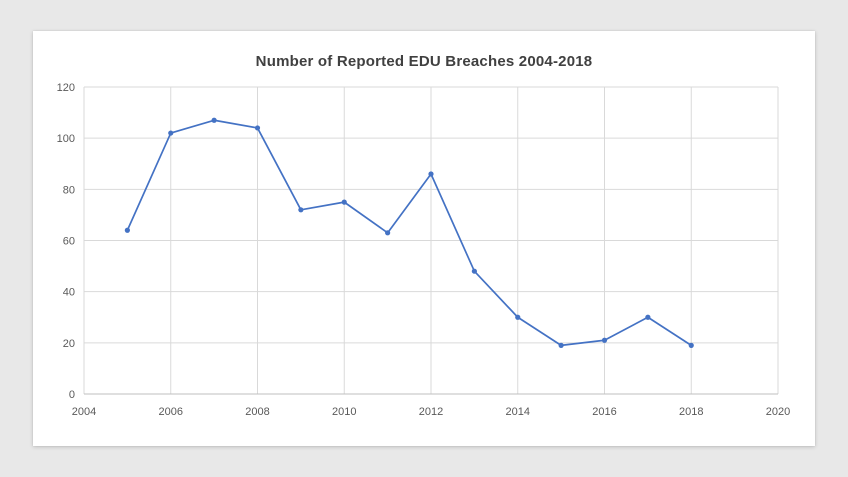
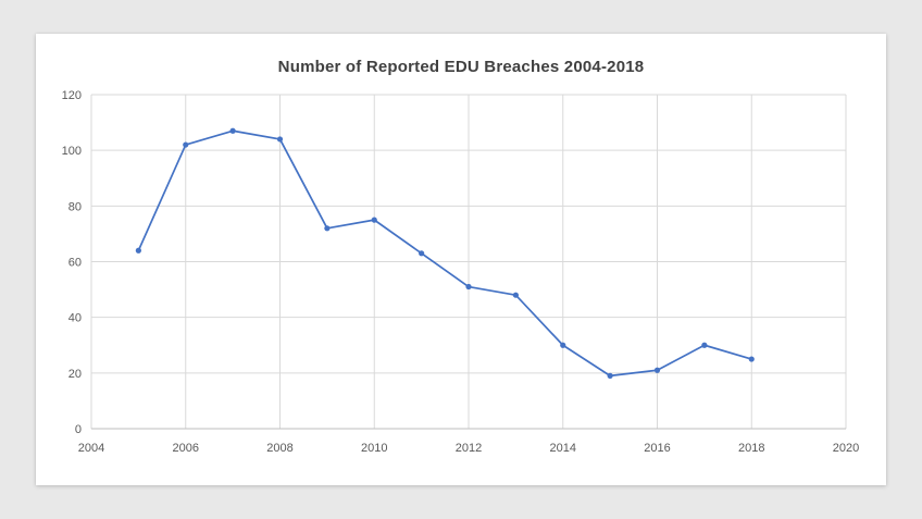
2012: 86 -> 51
2018: 19 -> 25
